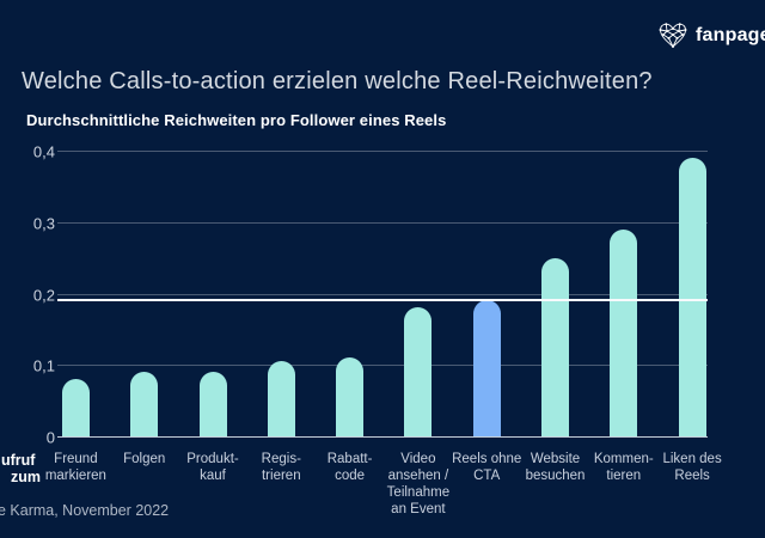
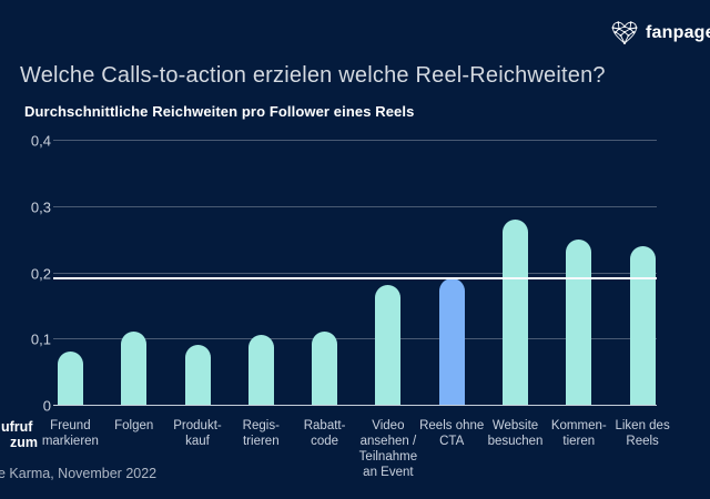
Folgen: 0,09 -> 0,11
Website besuchen: 0,25 -> 0,28
Kommen- tieren: 0,29 -> 0,25
Liken des Reels: 0,39 -> 0,24
